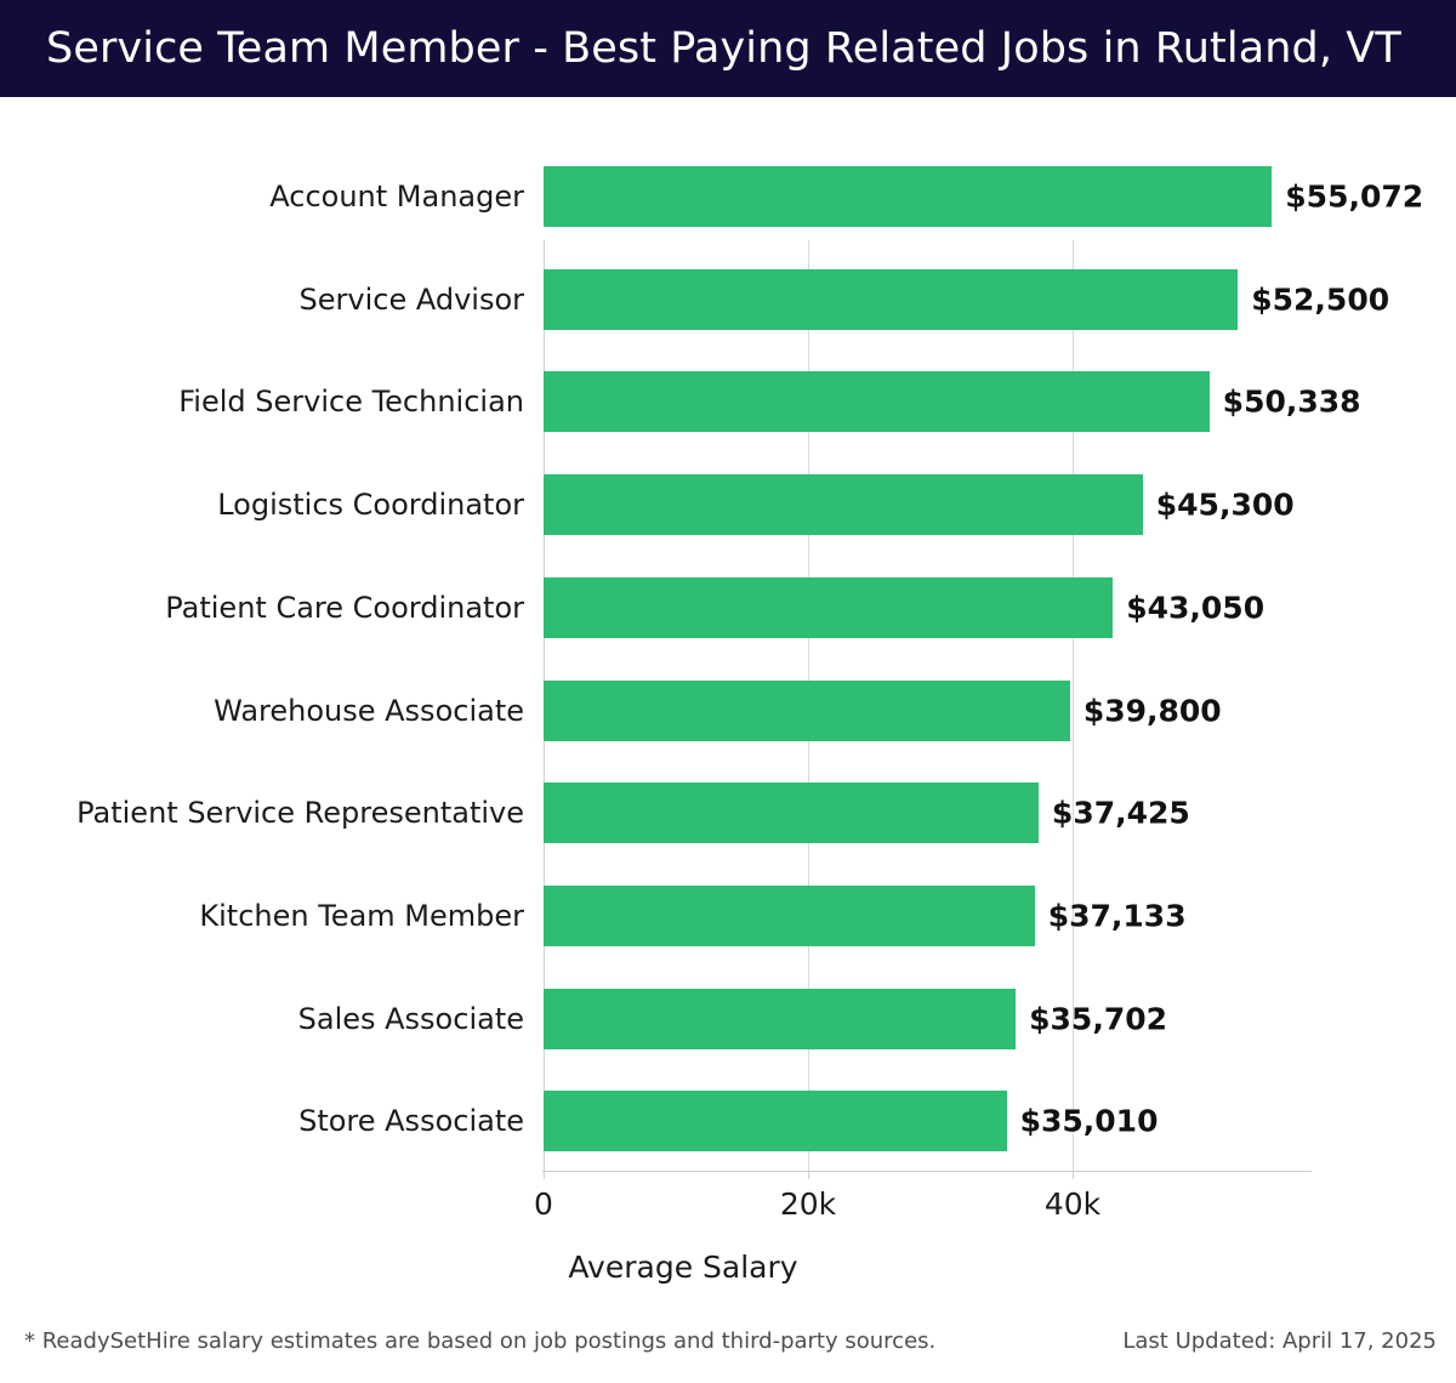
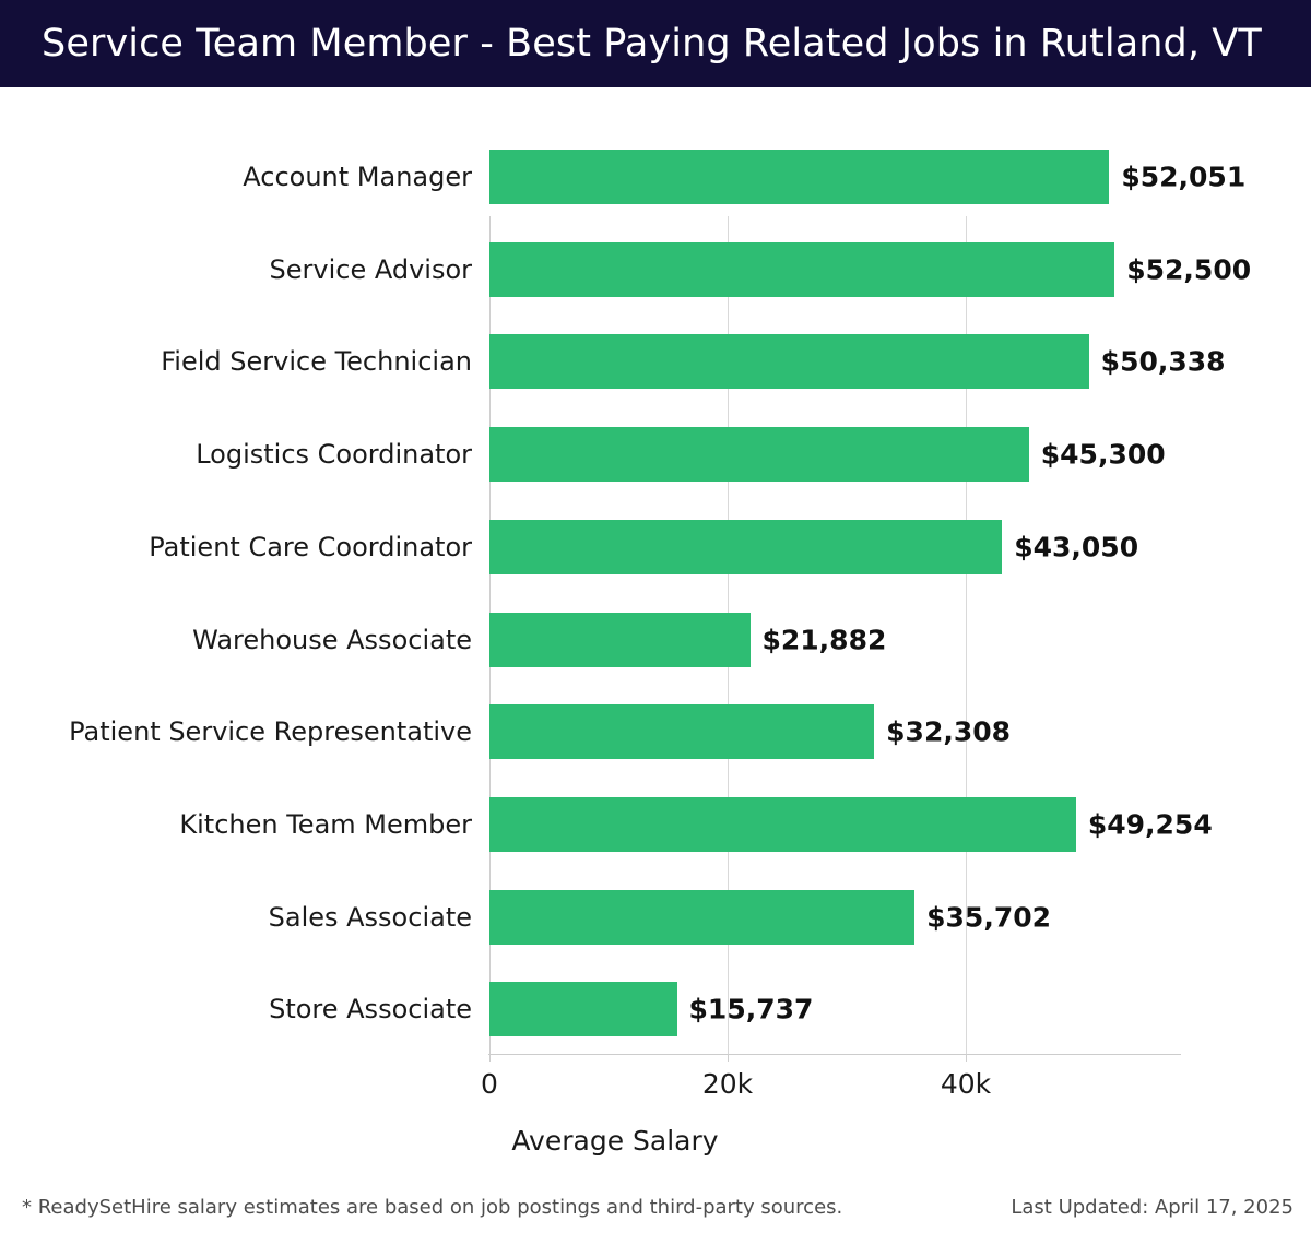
Account Manager: $55,072 -> $52,051
Warehouse Associate: $39,800 -> $21,882
Patient Service Representative: $37,425 -> $32,308
Kitchen Team Member: $37,133 -> $49,254
Store Associate: $35,010 -> $15,737
